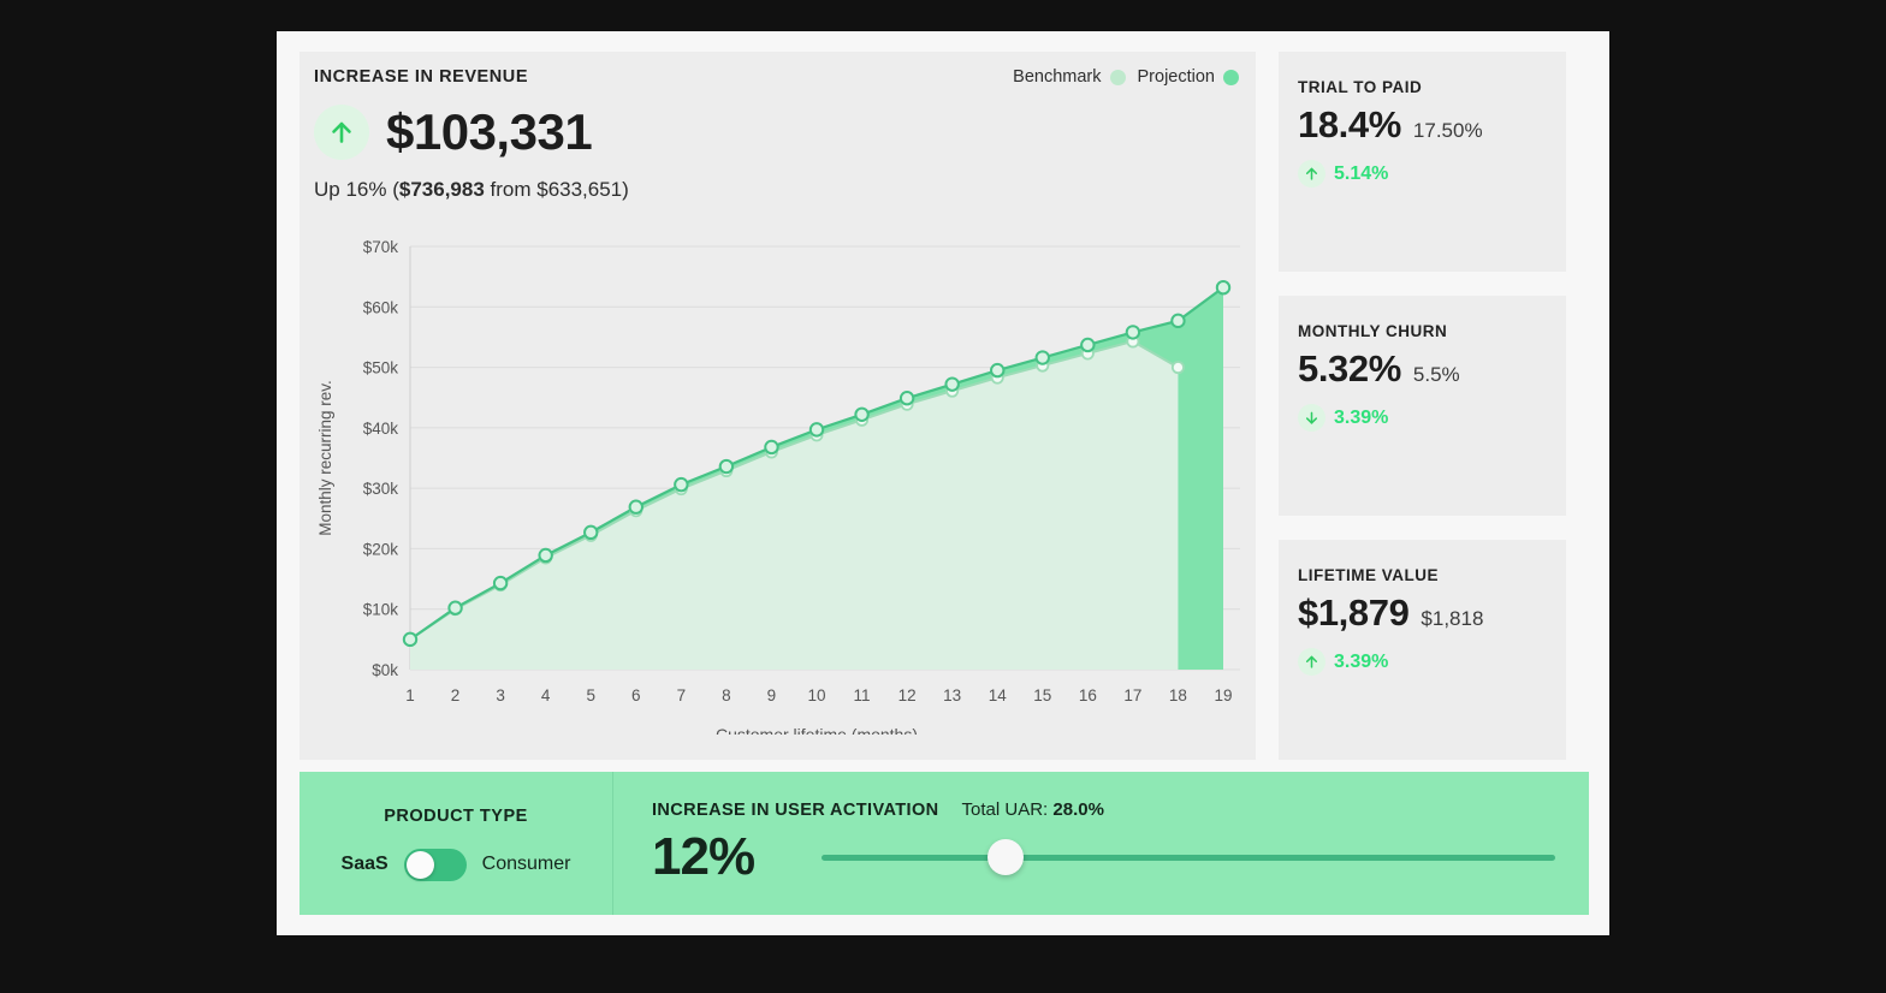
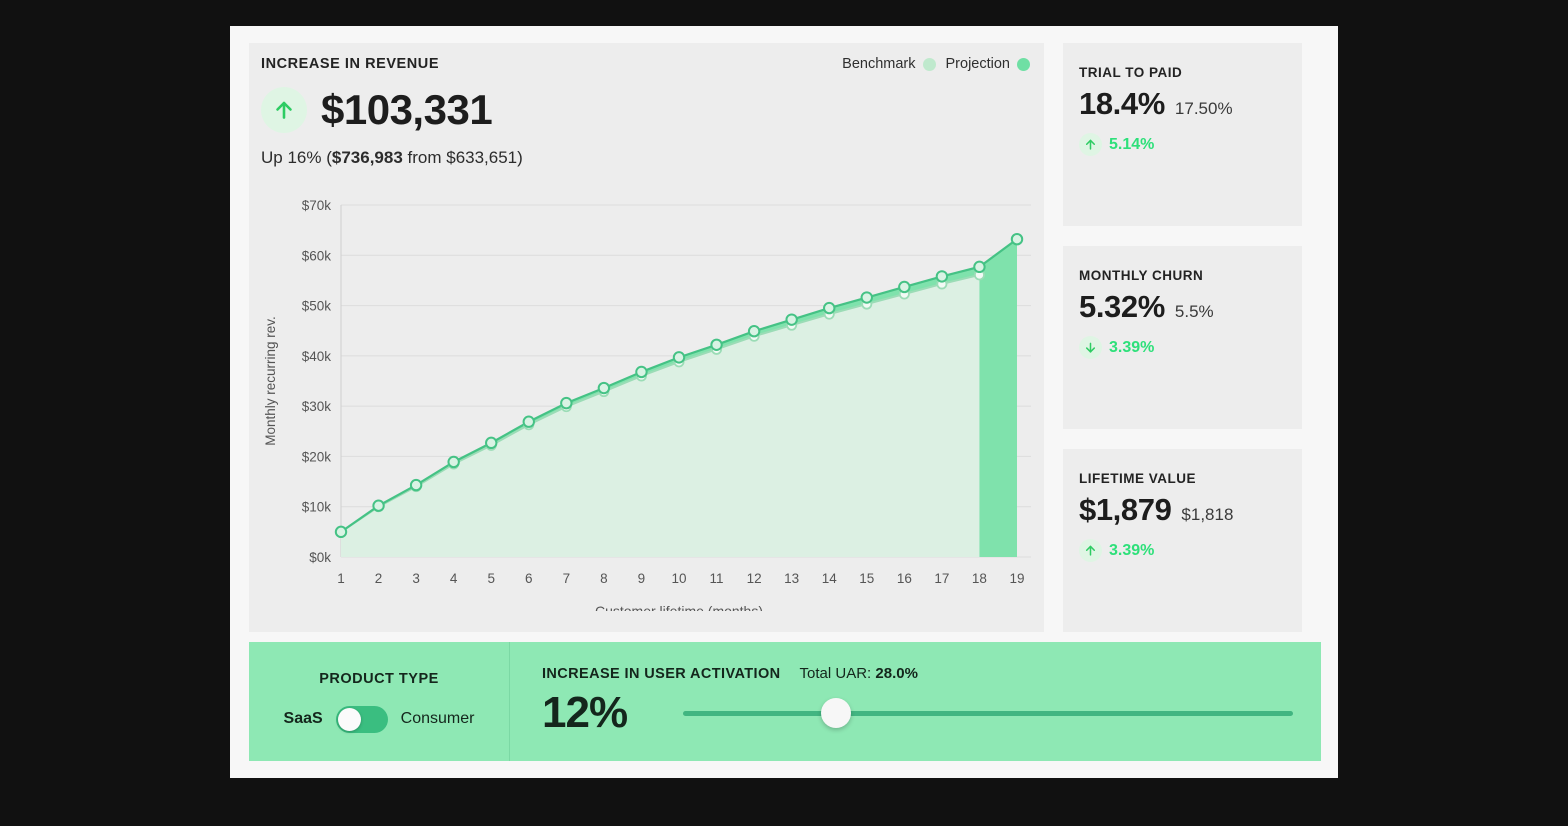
Benchmark/18: $50k -> $56k
